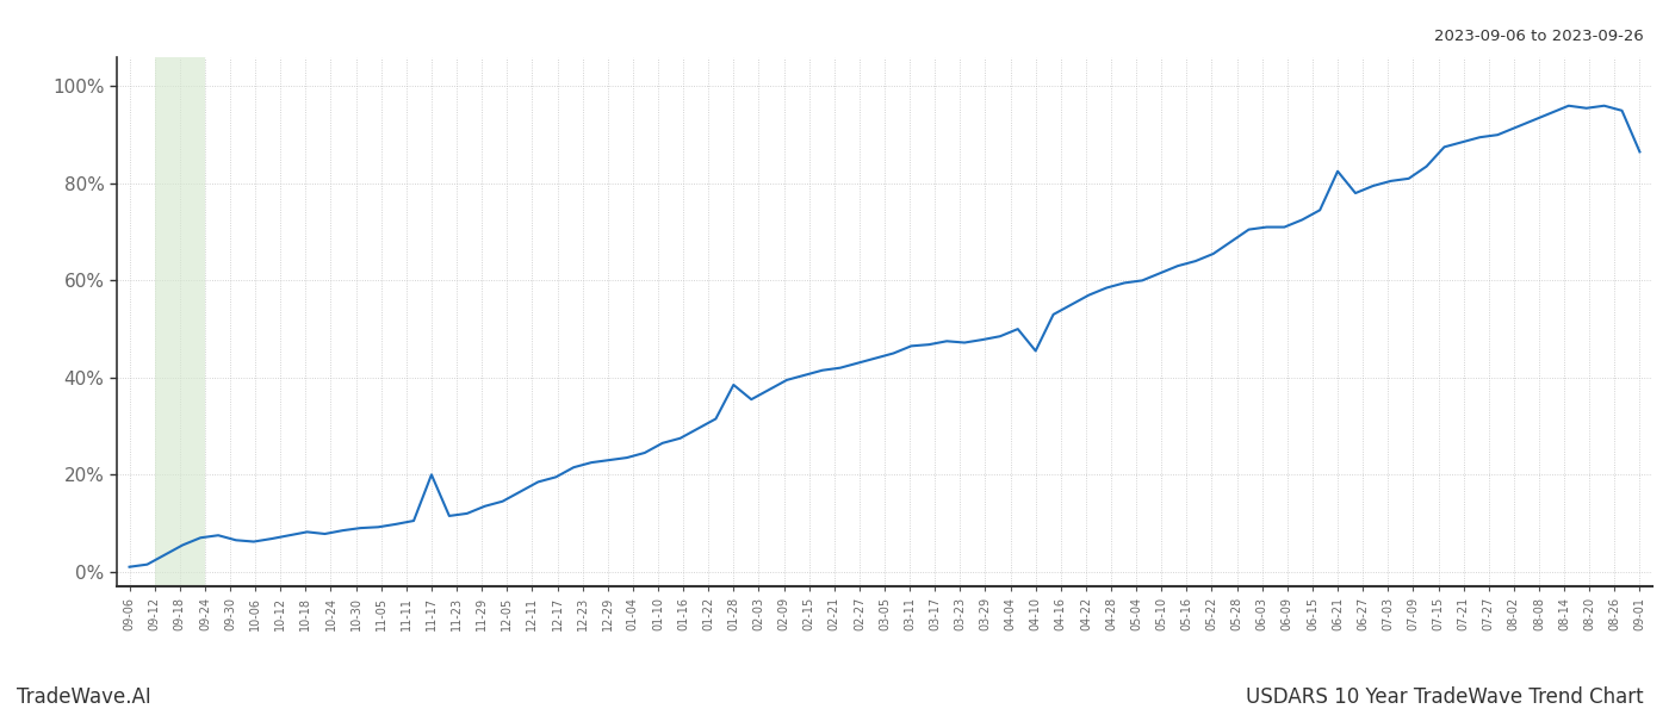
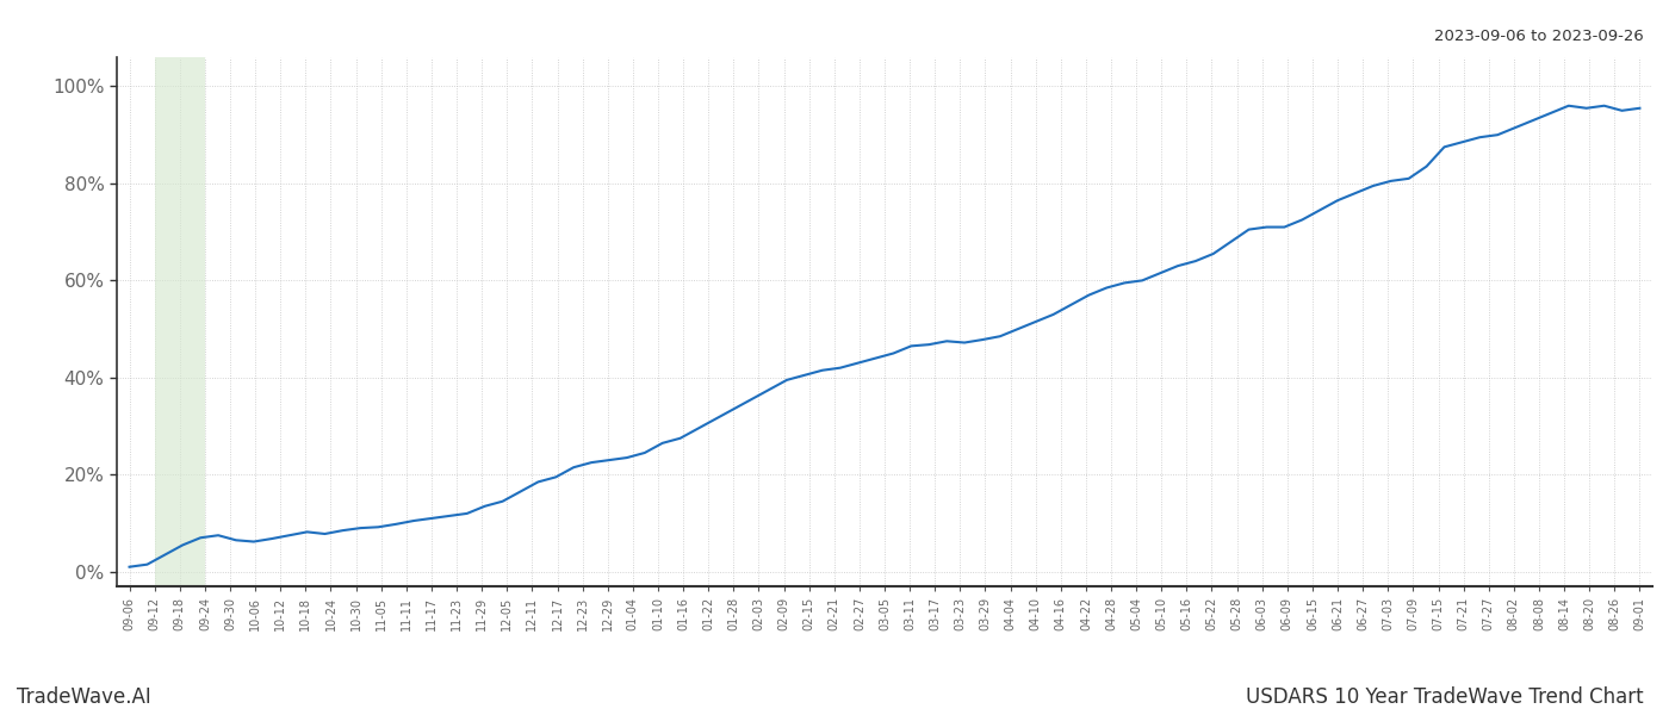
11-17: 20.0% -> 11.0%
01-28: 38.5% -> 33.5%
04-10: 45.5% -> 51.5%
06-21: 82.5% -> 76.5%
09-01: 86.5% -> 95.5%
